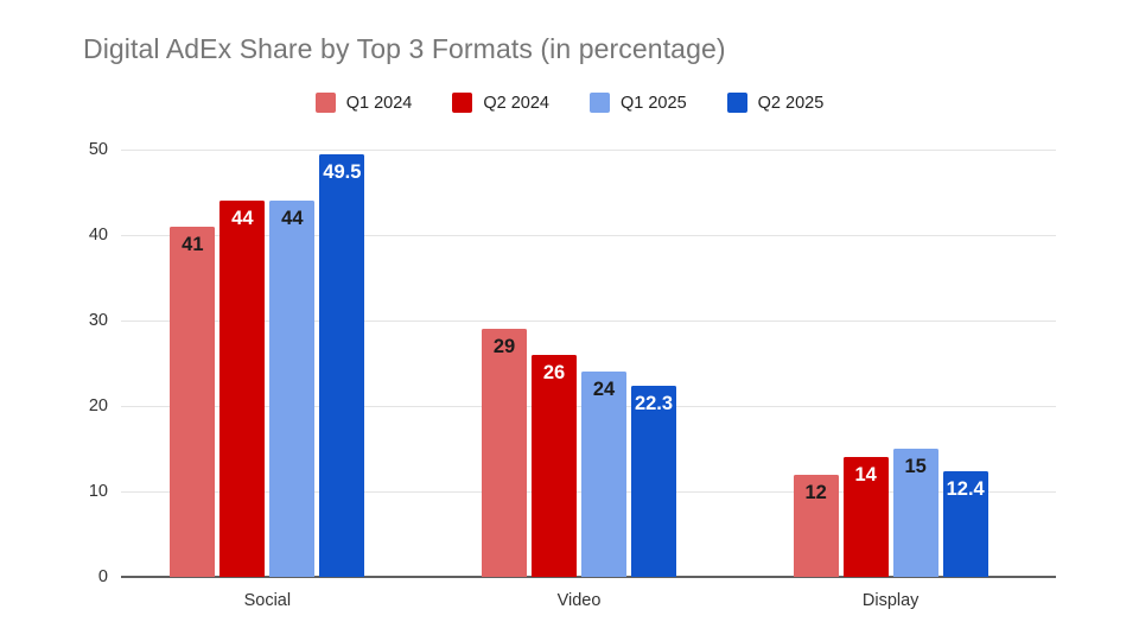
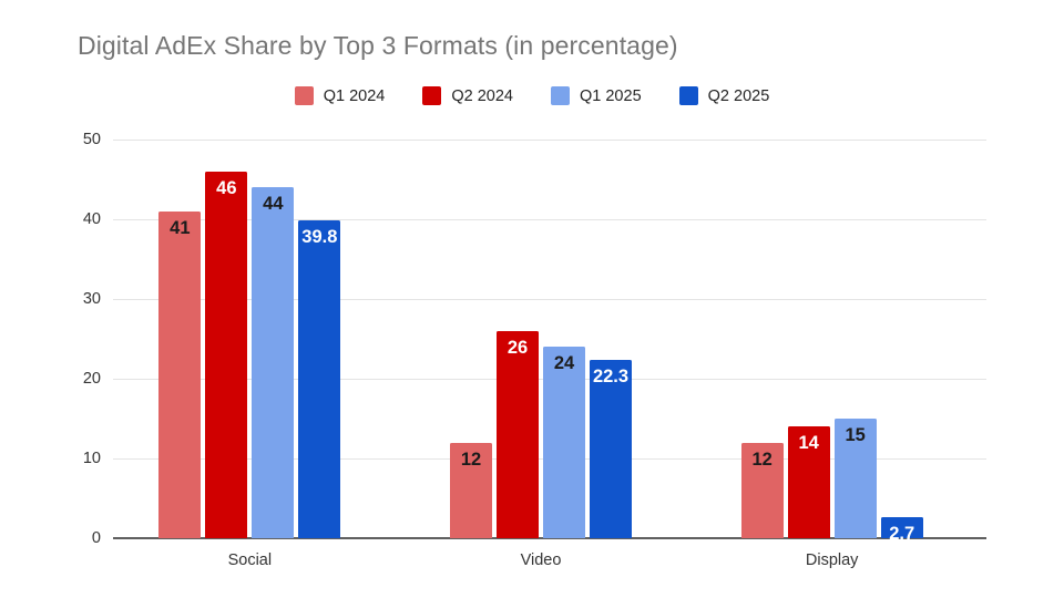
Q2 2024/Social: 44 -> 46
Q2 2025/Social: 49.5 -> 39.8
Q1 2024/Video: 29 -> 12
Q2 2025/Display: 12.4 -> 2.7
